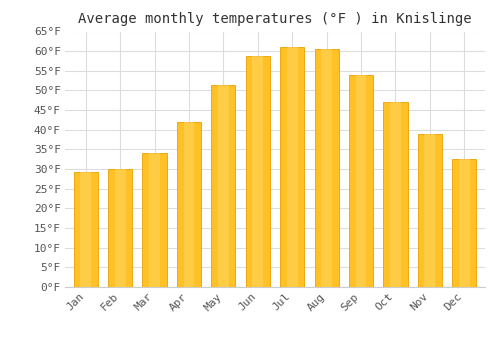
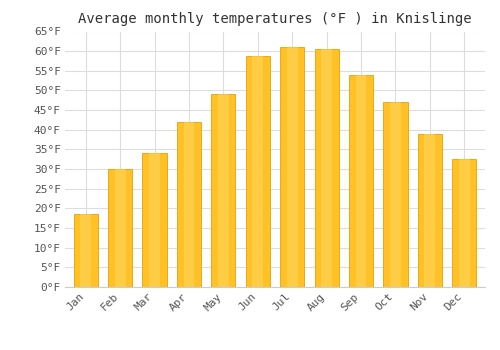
Jan: 29.3°F -> 18.5°F
May: 51.3°F -> 49.0°F
